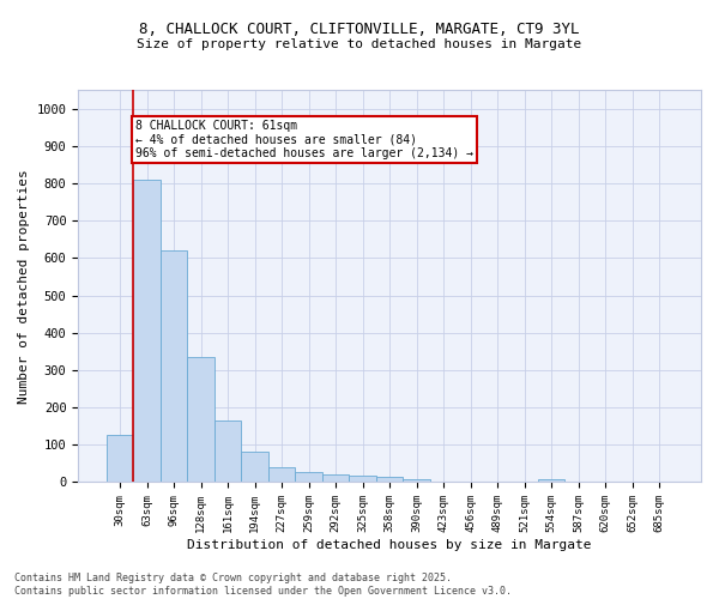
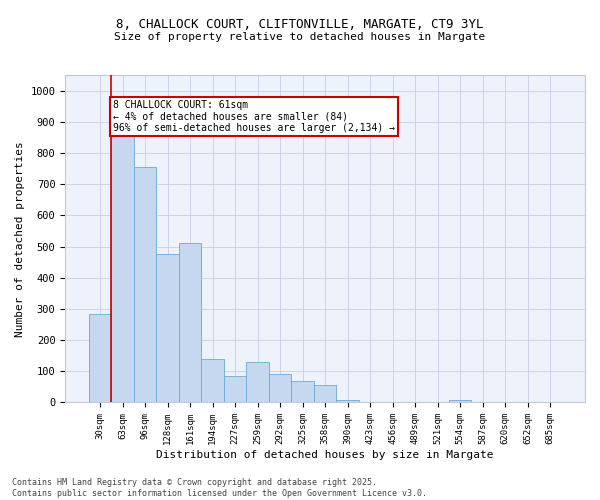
30sqm: 125 -> 285
63sqm: 810 -> 855
96sqm: 620 -> 755
128sqm: 335 -> 475
161sqm: 165 -> 510
194sqm: 82 -> 140
227sqm: 40 -> 85
259sqm: 27 -> 130
292sqm: 22 -> 90
325sqm: 18 -> 70
358sqm: 14 -> 55
